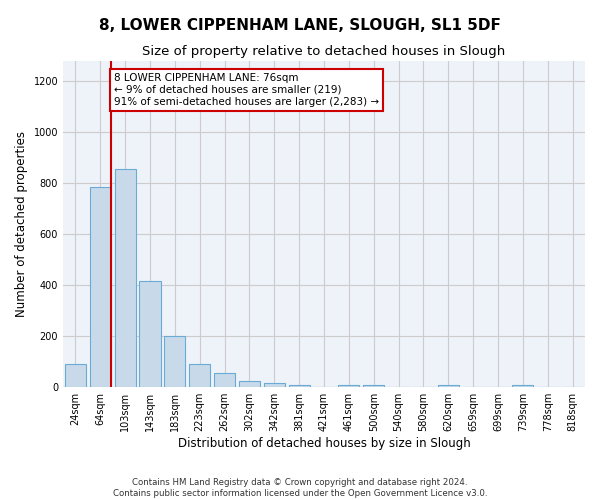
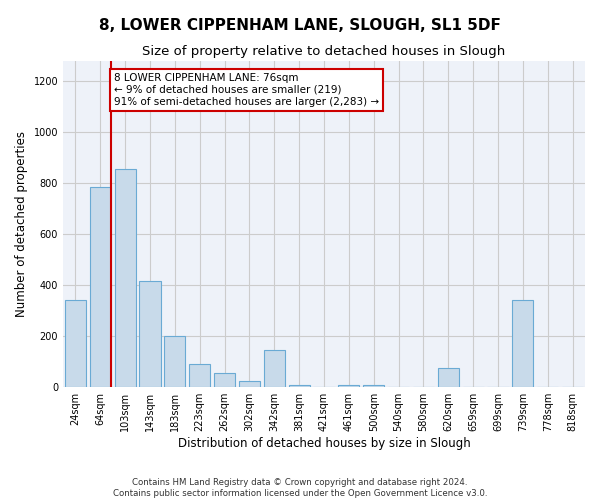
24sqm: 90 -> 340
342sqm: 15 -> 145
620sqm: 10 -> 75
739sqm: 10 -> 340
